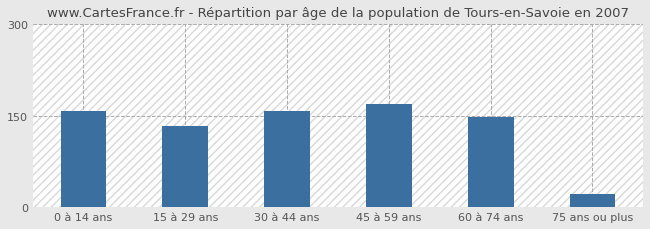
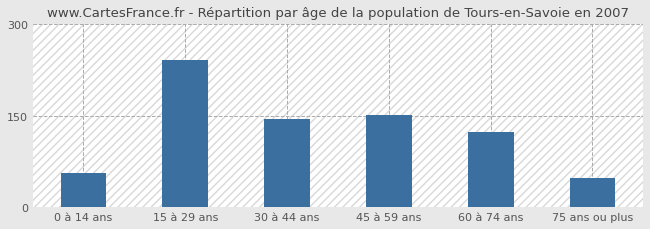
0 à 14 ans: 157 -> 56
15 à 29 ans: 133 -> 242
30 à 44 ans: 158 -> 144
45 à 59 ans: 169 -> 152
60 à 74 ans: 148 -> 124
75 ans ou plus: 22 -> 48
